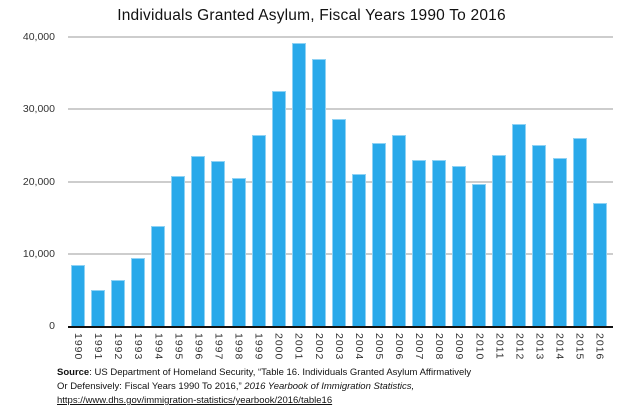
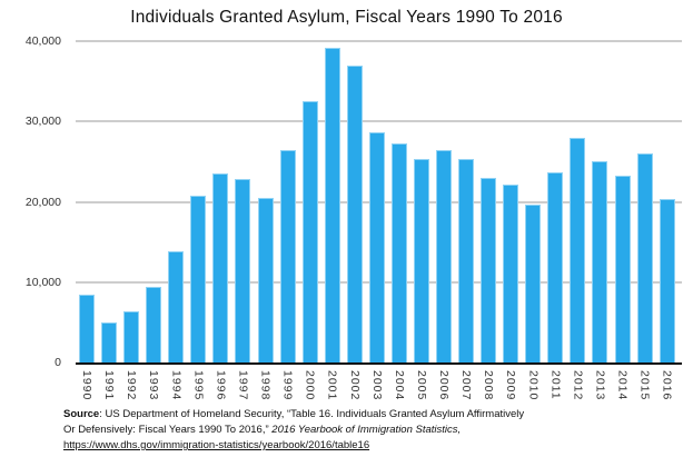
2004: 21000 -> 27000
2007: 23000 -> 25000
2016: 17000 -> 20000
